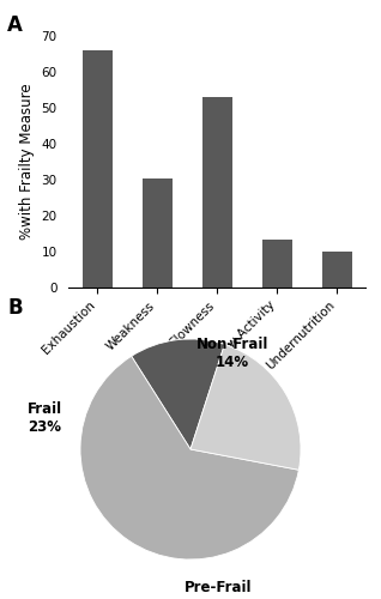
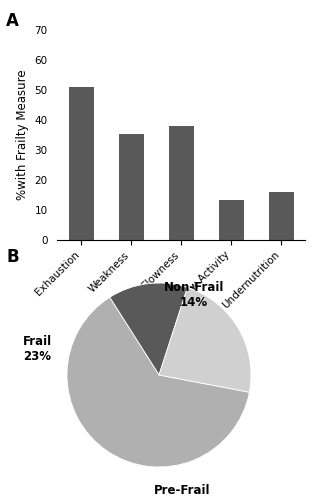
Exhaustion: 66.0 -> 51.0
Weakness: 30.5 -> 35.5
Slowness: 53.0 -> 38.0
Undernutrition: 10.0 -> 16.0
